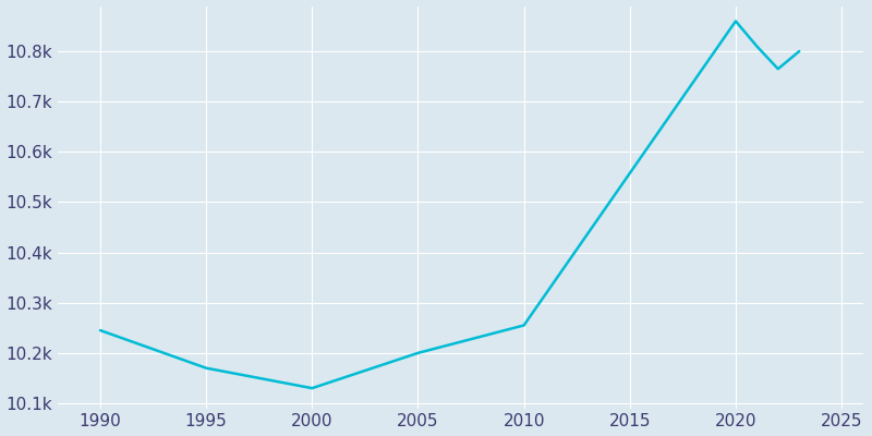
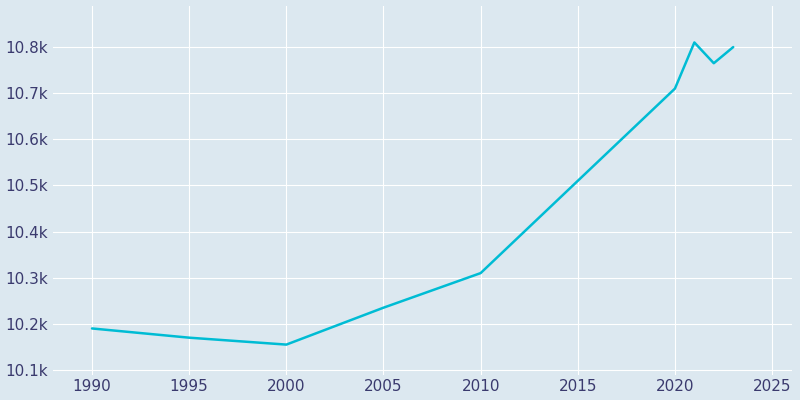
1990: 10.245k -> 10.190k
2000: 10.130k -> 10.155k
2005: 10.200k -> 10.235k
2010: 10.255k -> 10.310k
2020: 10.860k -> 10.710k
